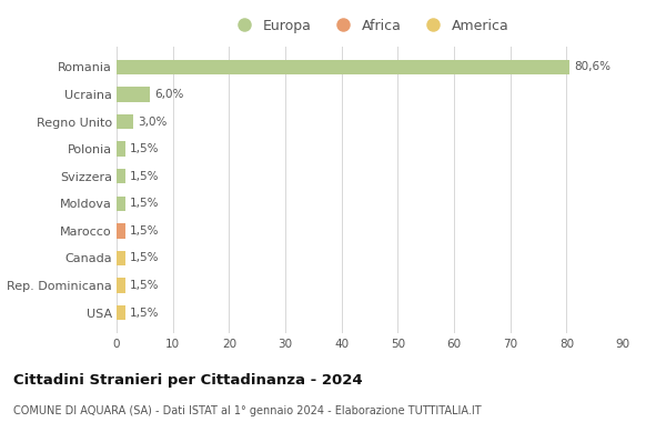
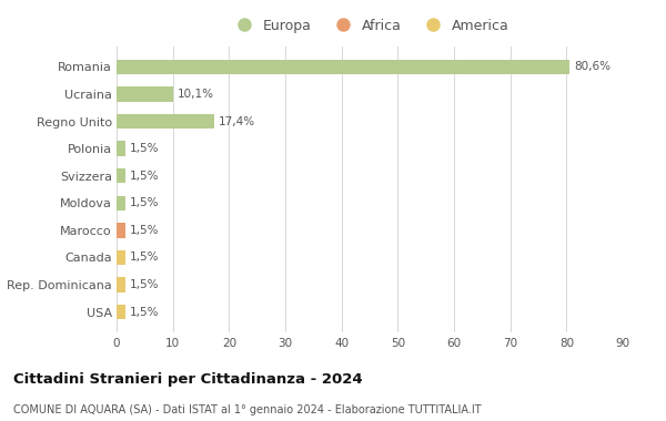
Ucraina: 6,0% -> 10,1%
Regno Unito: 3,0% -> 17,4%
